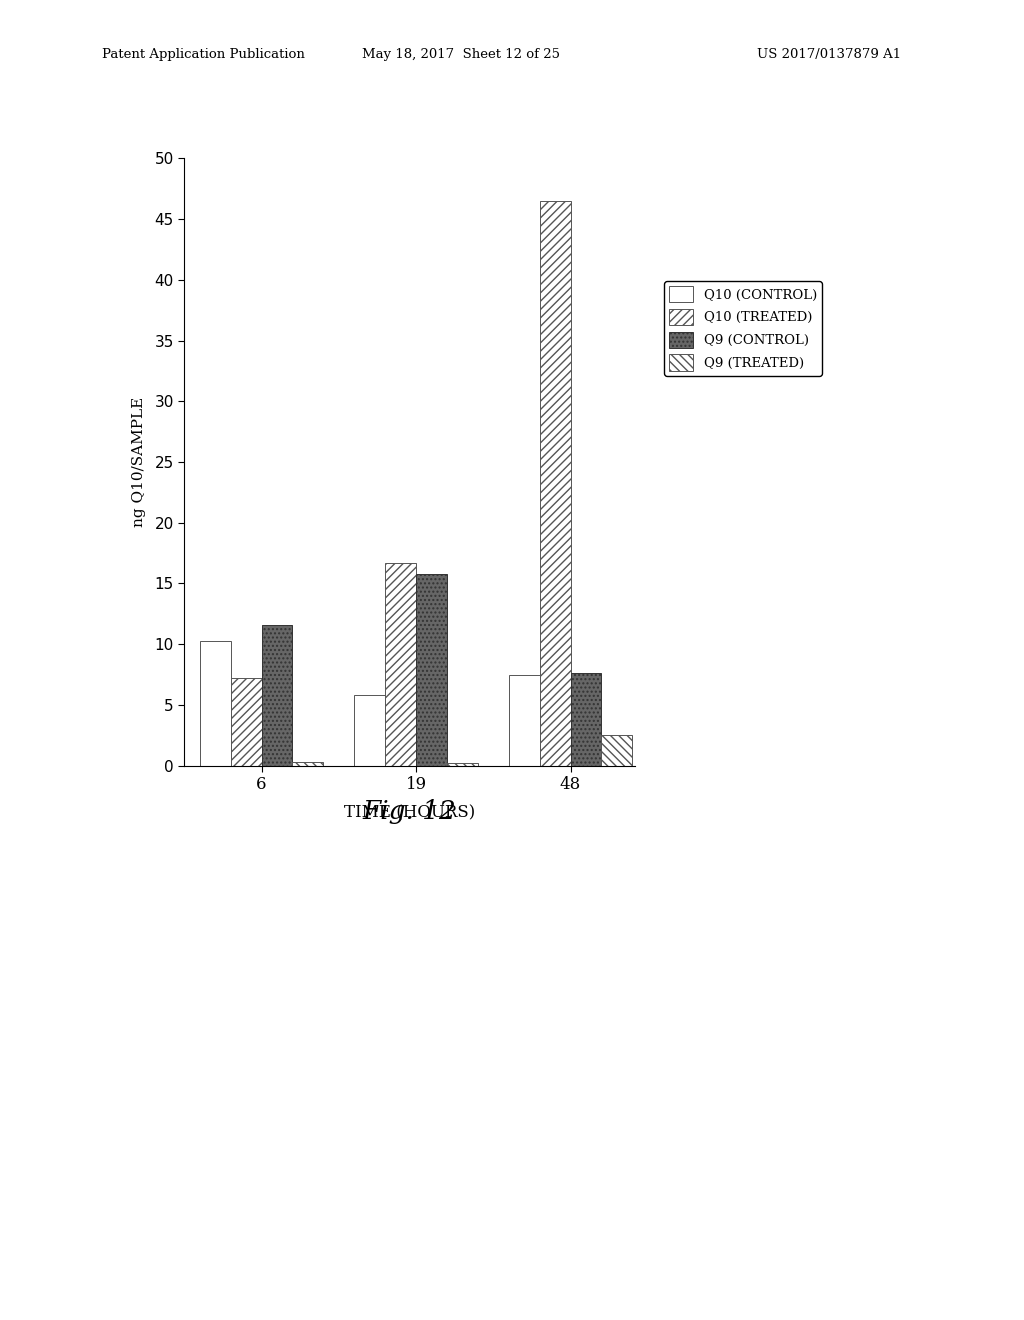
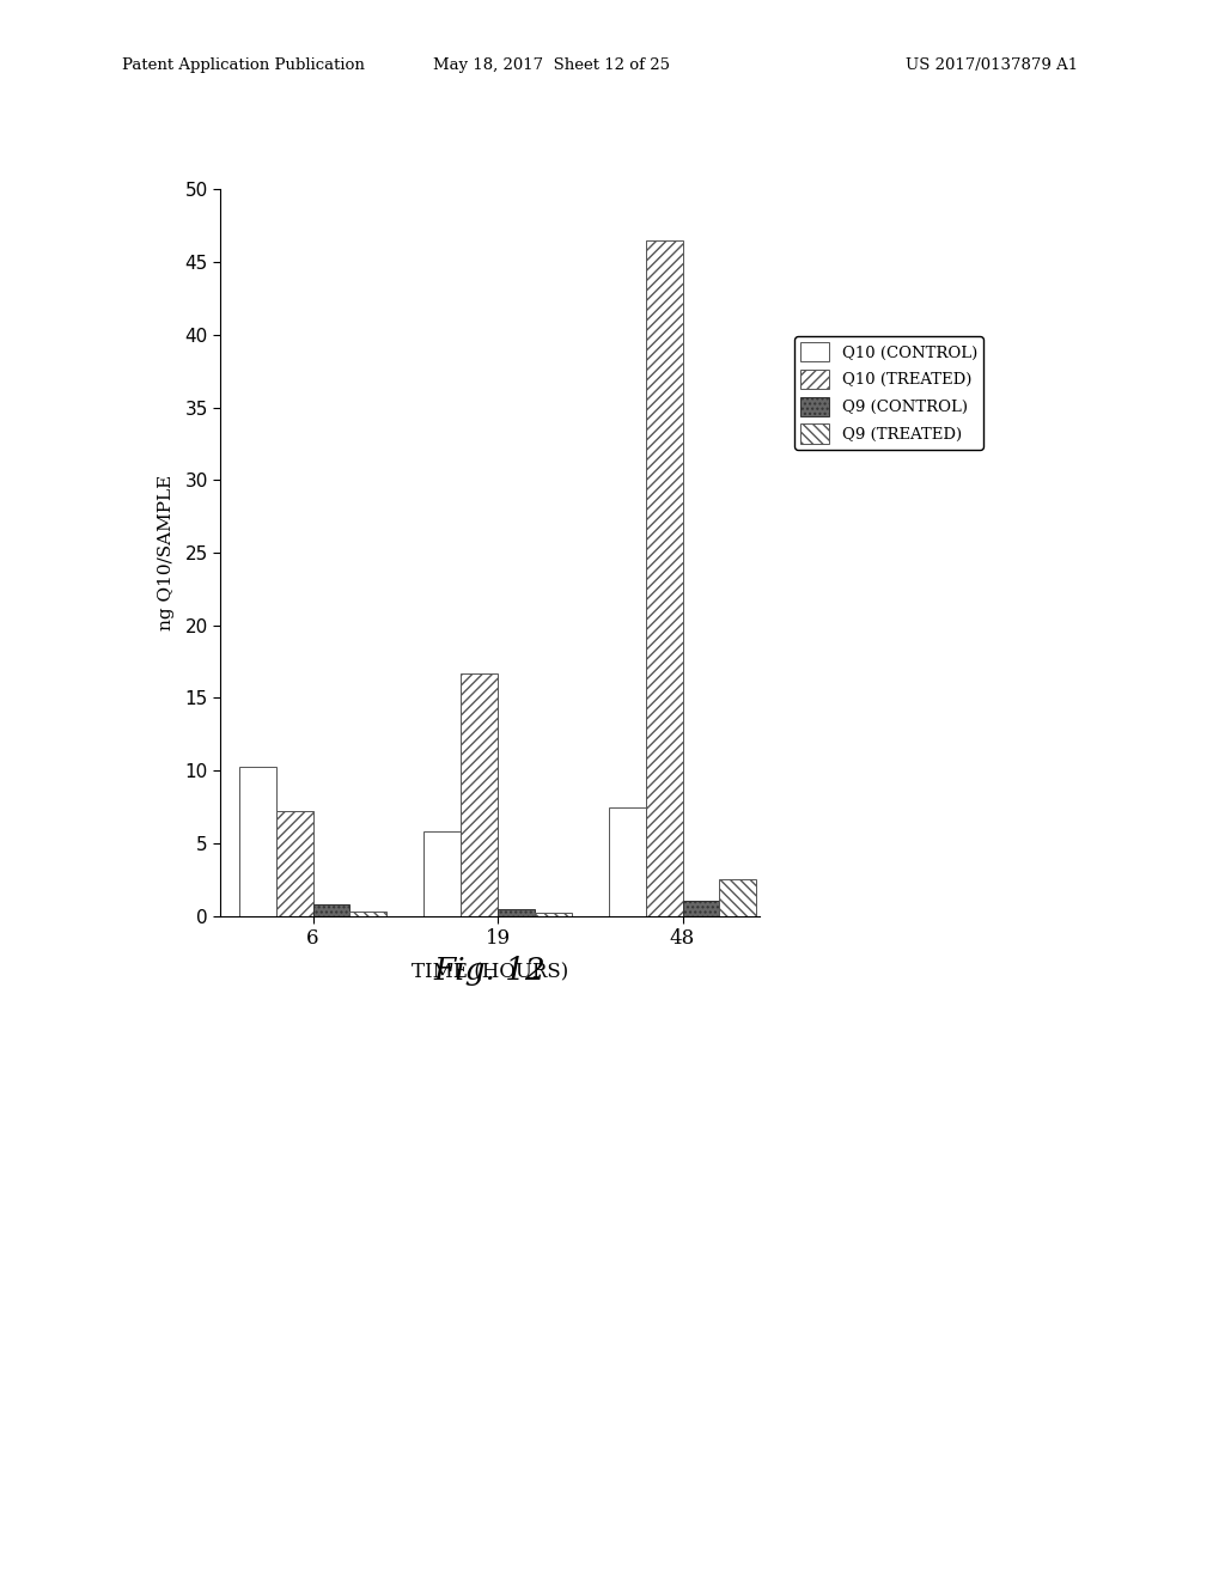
Q9 (CONTROL)/6: 11.6 -> 0.8
Q9 (CONTROL)/19: 15.8 -> 0.5
Q9 (CONTROL)/48: 7.6 -> 1.0
